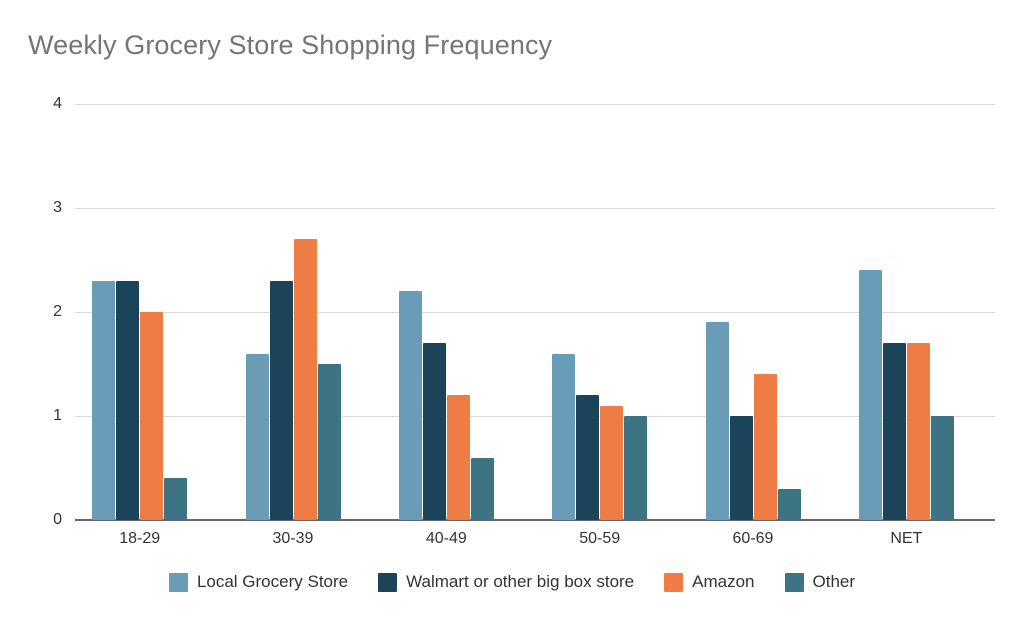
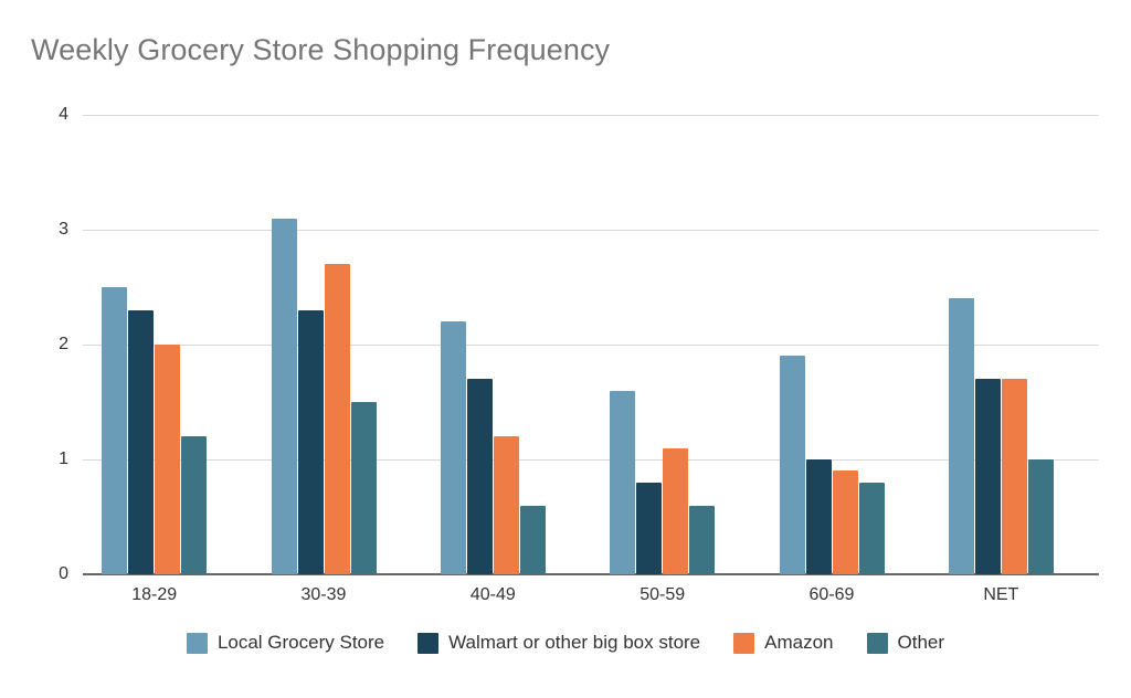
Local Grocery Store/18-29: 2.3 -> 2.5
Other/18-29: 0.4 -> 1.2
Local Grocery Store/30-39: 1.6 -> 3.1
Walmart or other big box store/50-59: 1.2 -> 0.8
Other/50-59: 1.0 -> 0.6
Amazon/60-69: 1.4 -> 0.9
Other/60-69: 0.3 -> 0.8
